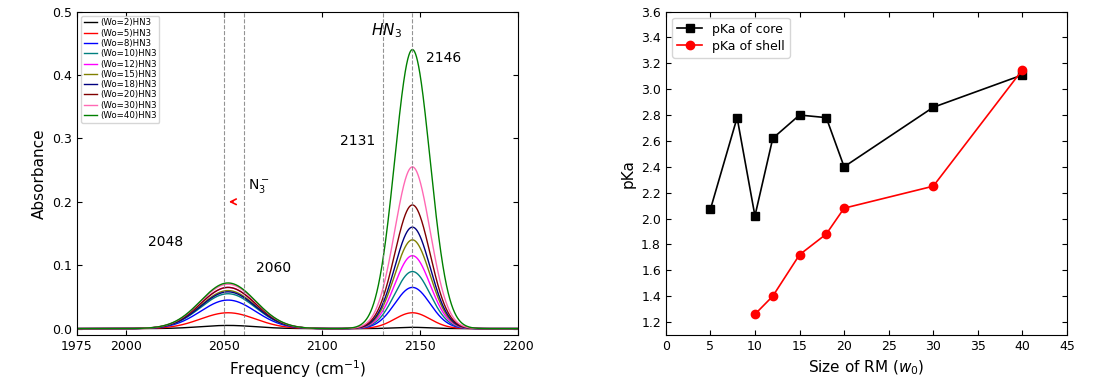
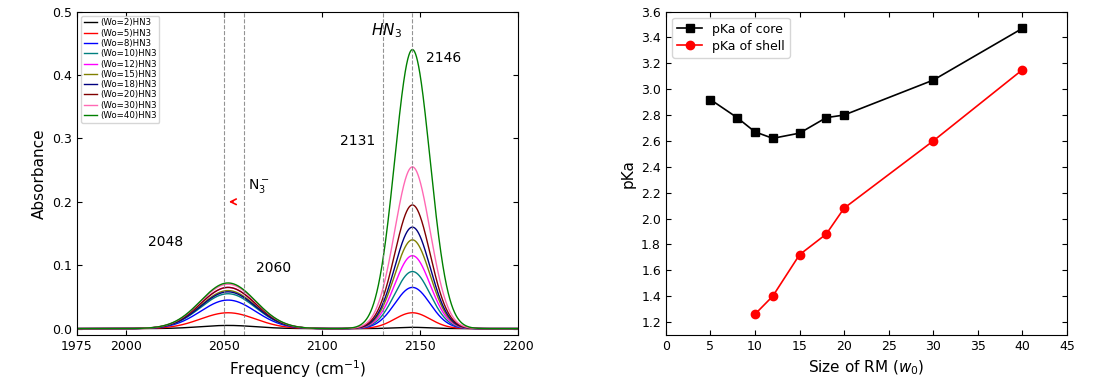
pKa of core/5: 2.07 -> 2.92
pKa of core/10: 2.02 -> 2.67
pKa of core/15: 2.80 -> 2.66
pKa of core/20: 2.40 -> 2.80
pKa of core/30: 2.86 -> 3.07
pKa of shell/30: 2.25 -> 2.60
pKa of core/40: 3.11 -> 3.47
